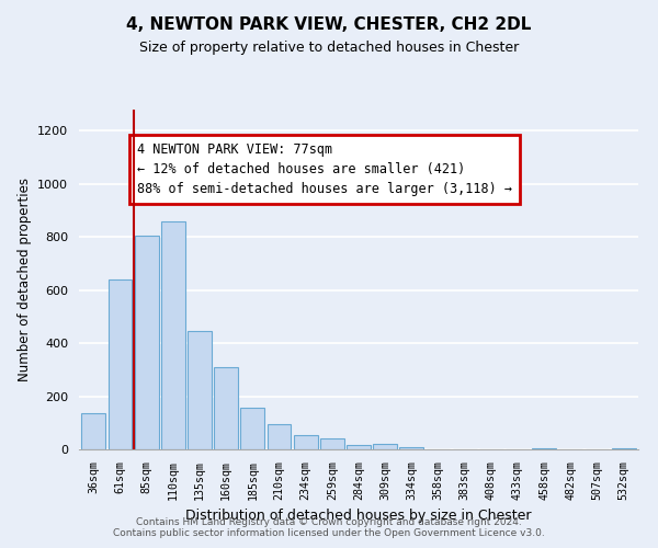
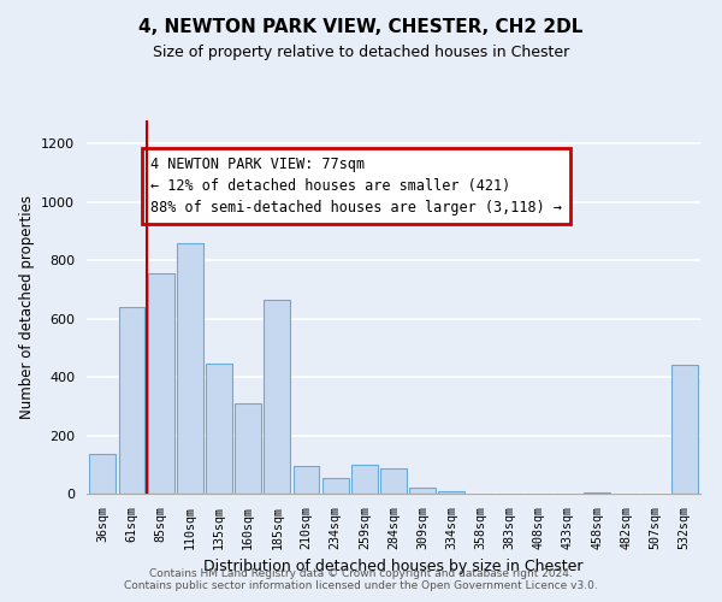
85sqm: 805 -> 755
185sqm: 158 -> 665
259sqm: 42 -> 100
284sqm: 15 -> 85
532sqm: 3 -> 440
